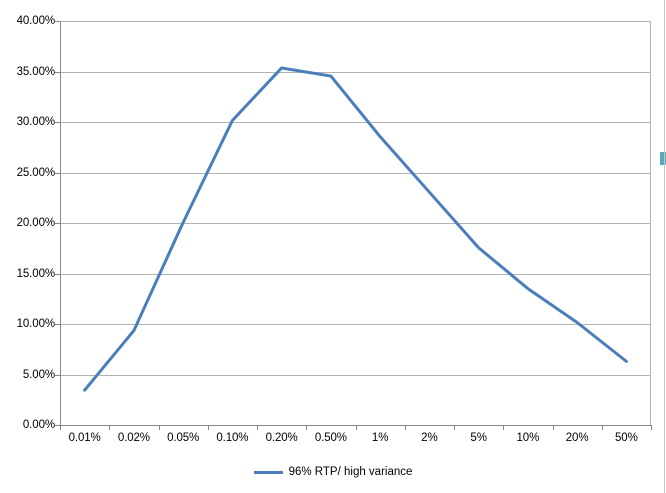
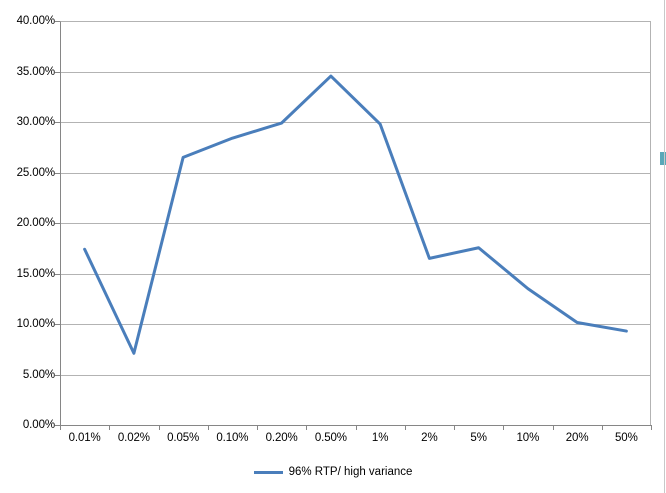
0.01%: 3.5% -> 17.4%
0.02%: 9.3% -> 7.1%
0.05%: 20.1% -> 26.5%
0.10%: 30.1% -> 28.4%
0.20%: 35.4% -> 29.9%
1%: 28.6% -> 29.8%
2%: 23.1% -> 16.5%
50%: 6.3% -> 9.3%
